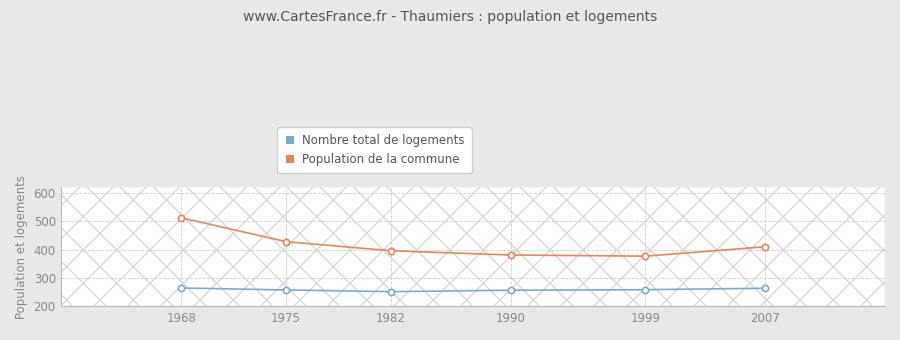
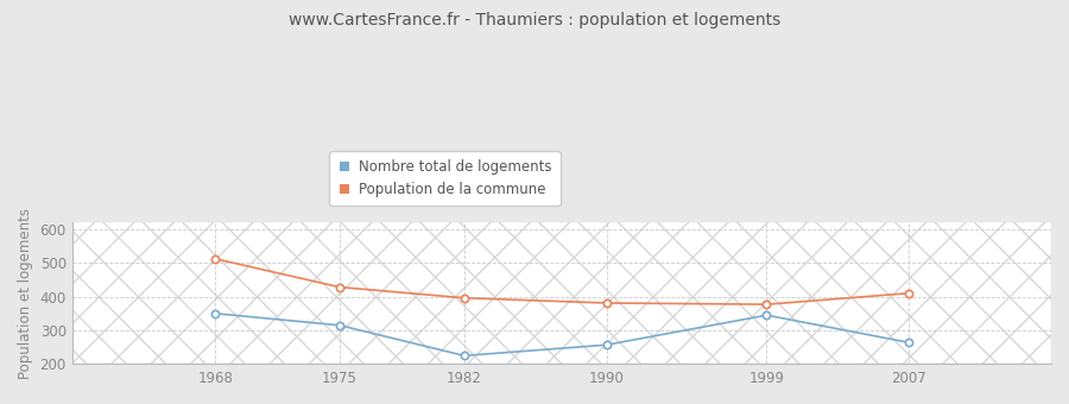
Nombre total de logements/1968: 265 -> 350
Nombre total de logements/1975: 258 -> 315
Nombre total de logements/1982: 252 -> 225
Nombre total de logements/1999: 259 -> 345
